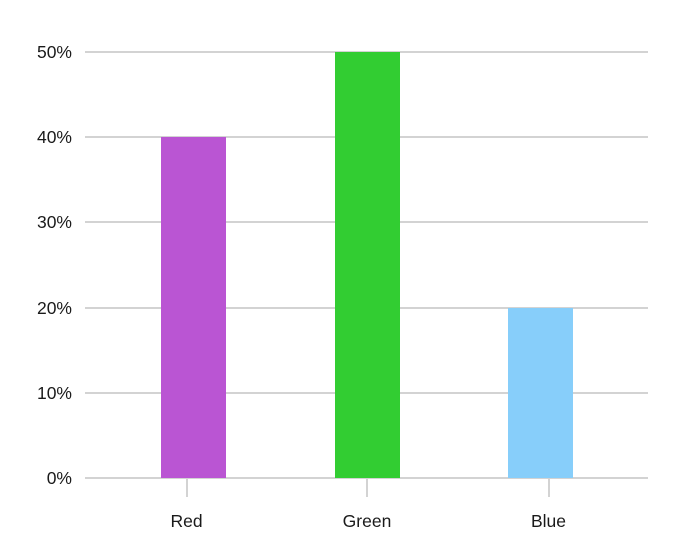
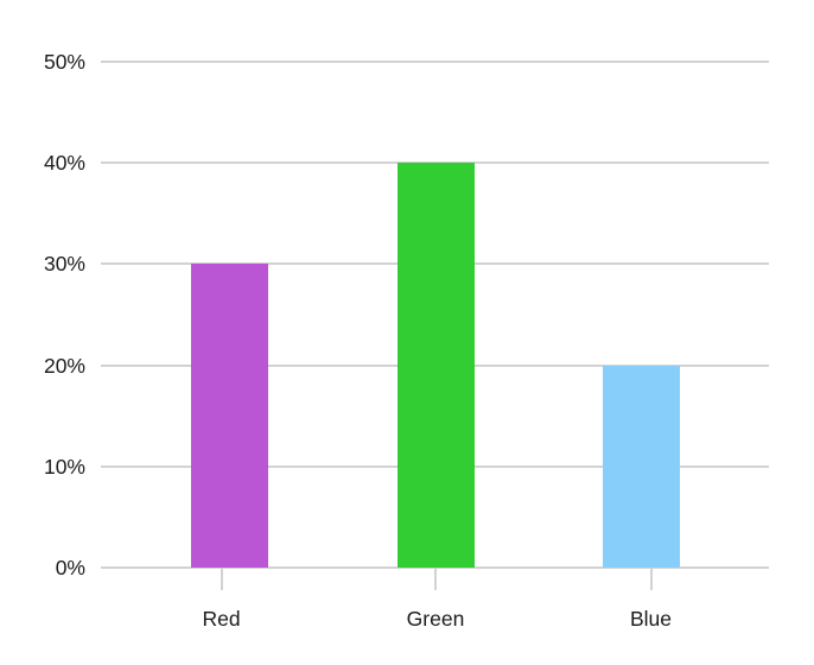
Red: 40% -> 30%
Green: 50% -> 40%
